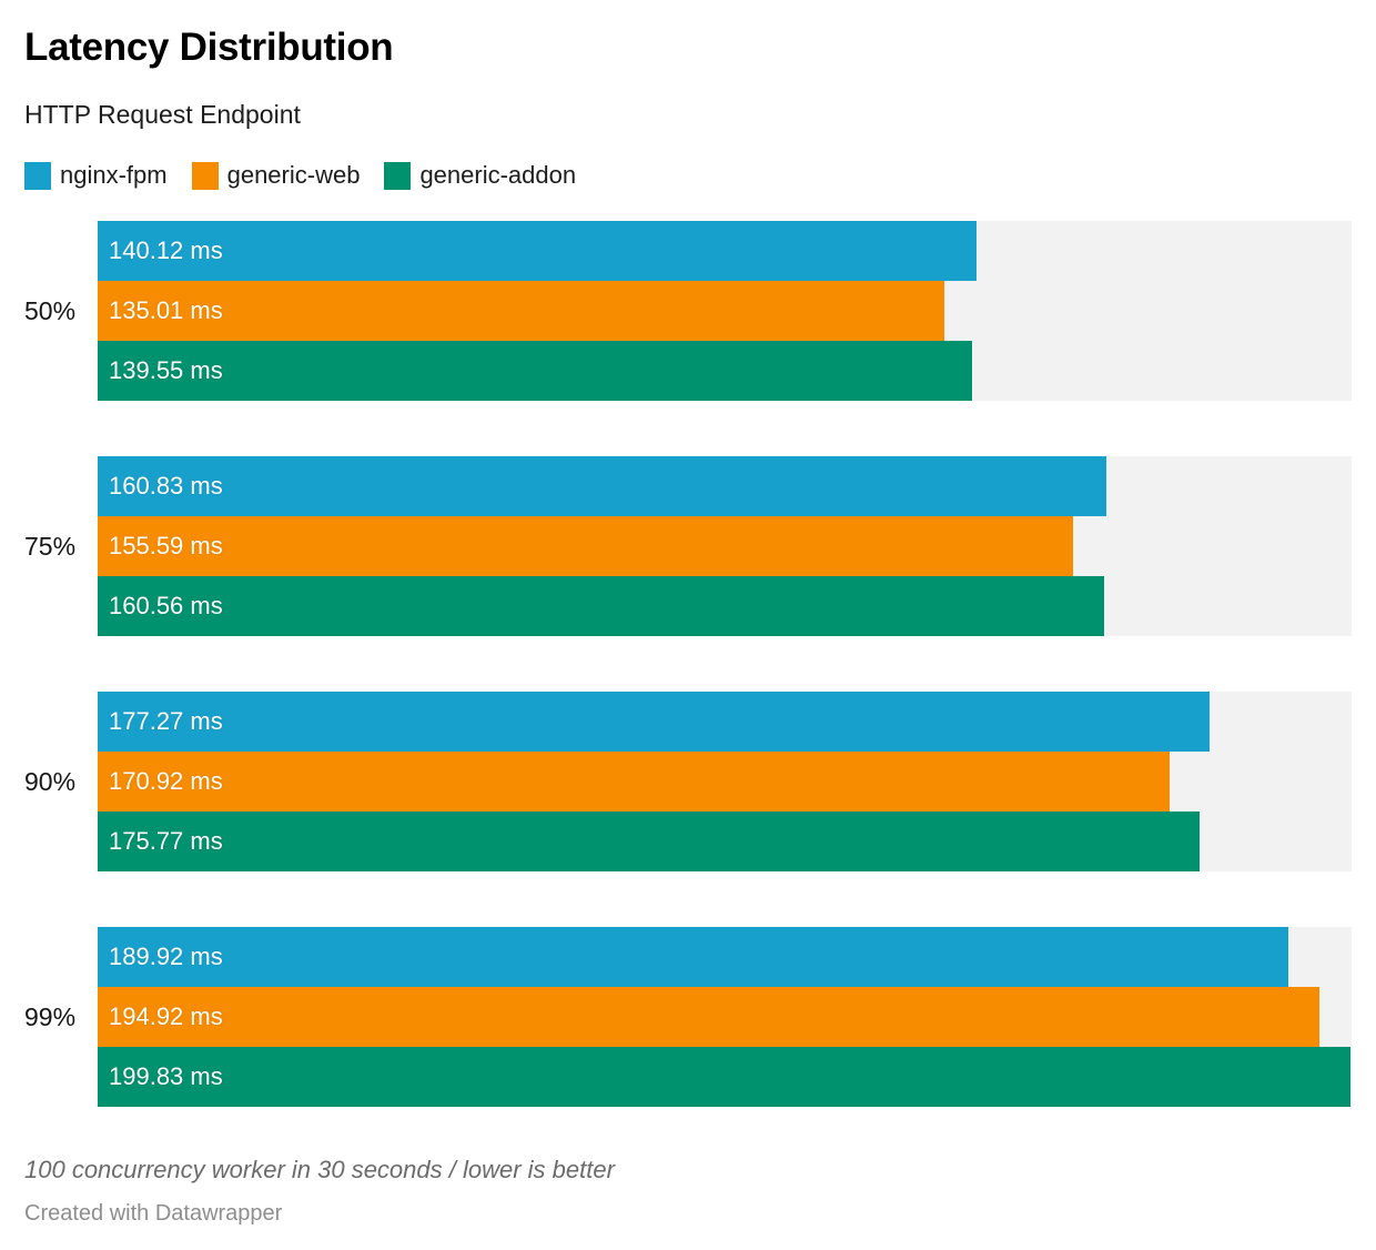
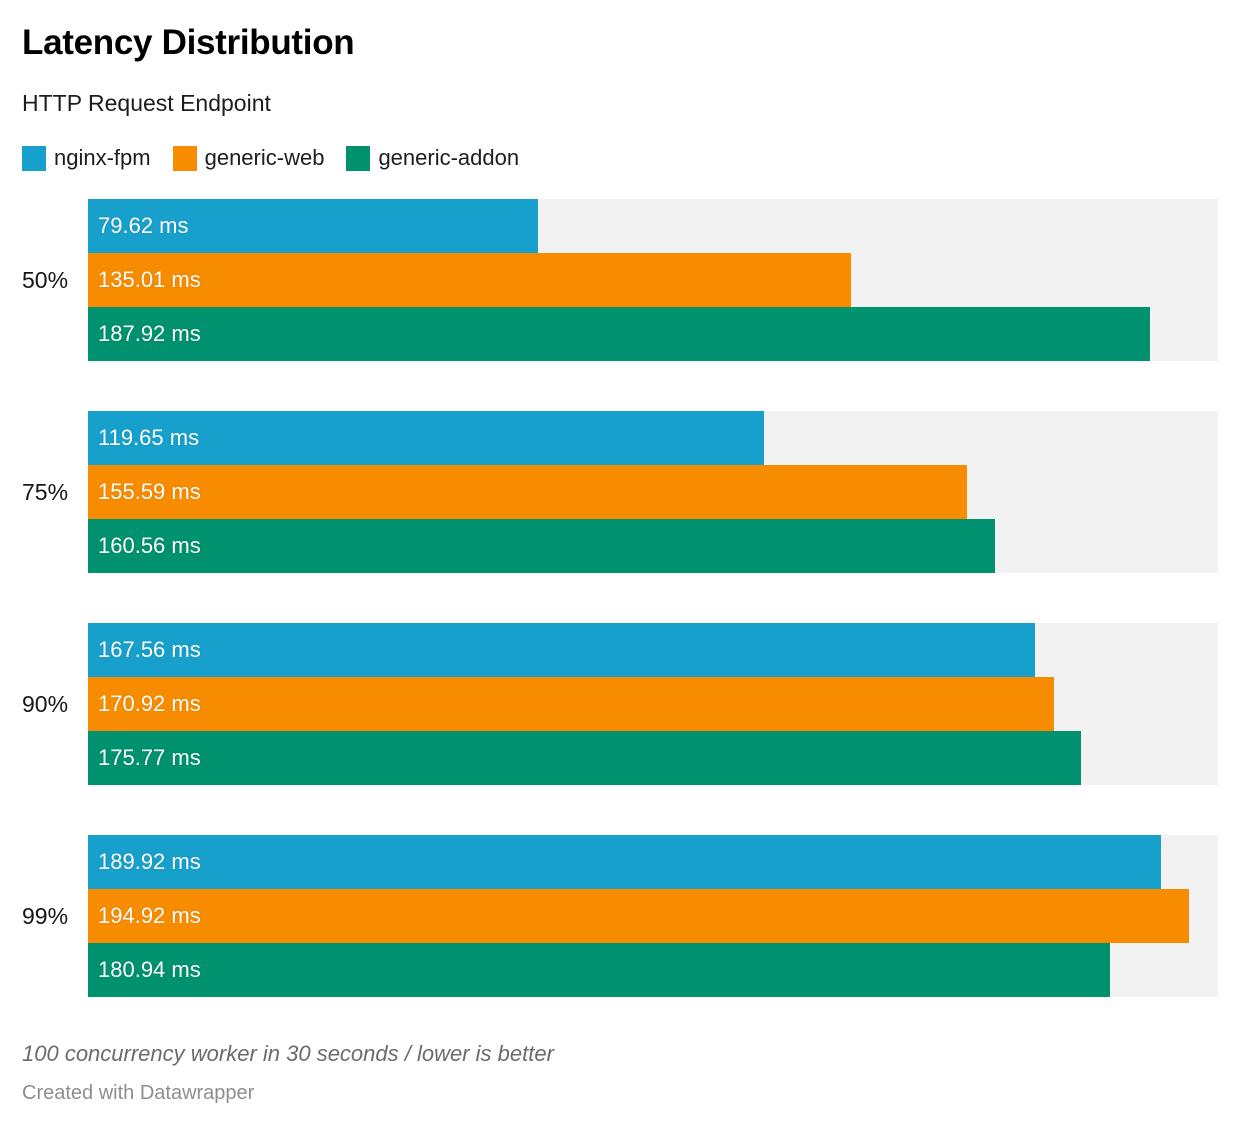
nginx-fpm/50%: 140.12 -> 79.62
generic-addon/50%: 139.55 -> 187.92
nginx-fpm/75%: 160.83 -> 119.65
nginx-fpm/90%: 177.27 -> 167.56
generic-addon/99%: 199.83 -> 180.94
